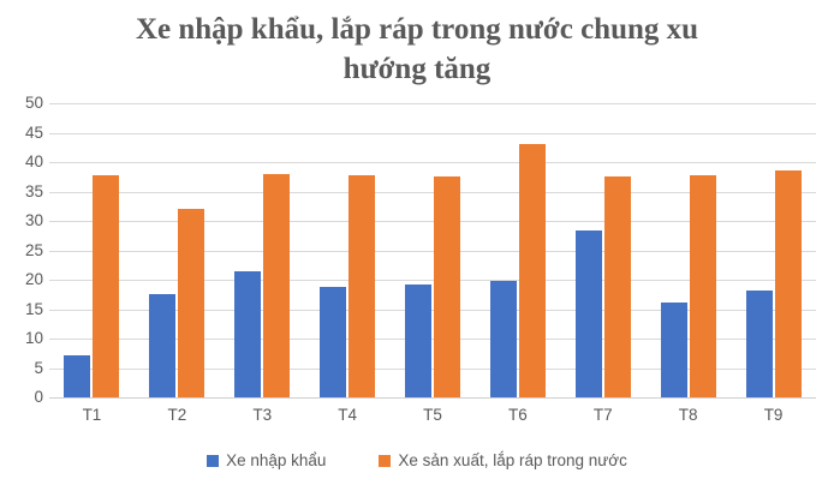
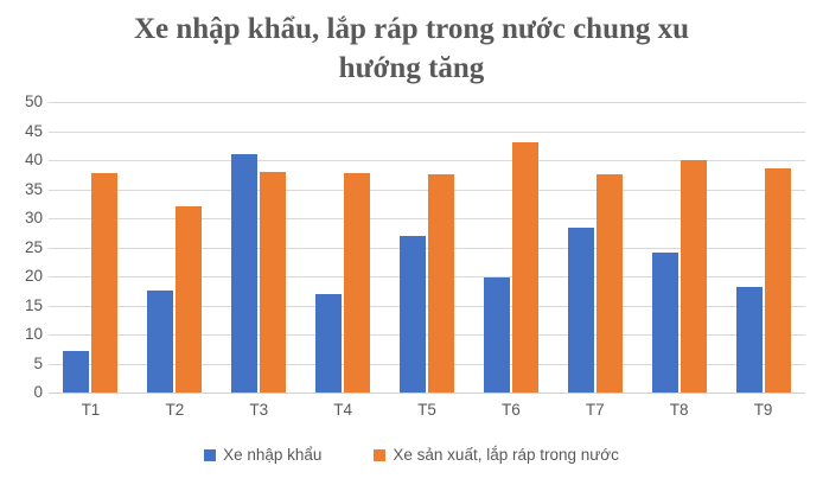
Xe nhập khẩu/T3: 22 -> 41
Xe nhập khẩu/T4: 19 -> 17
Xe nhập khẩu/T5: 19 -> 27
Xe nhập khẩu/T8: 16 -> 24
Xe sản xuất, lắp ráp trong nước/T8: 38 -> 40
